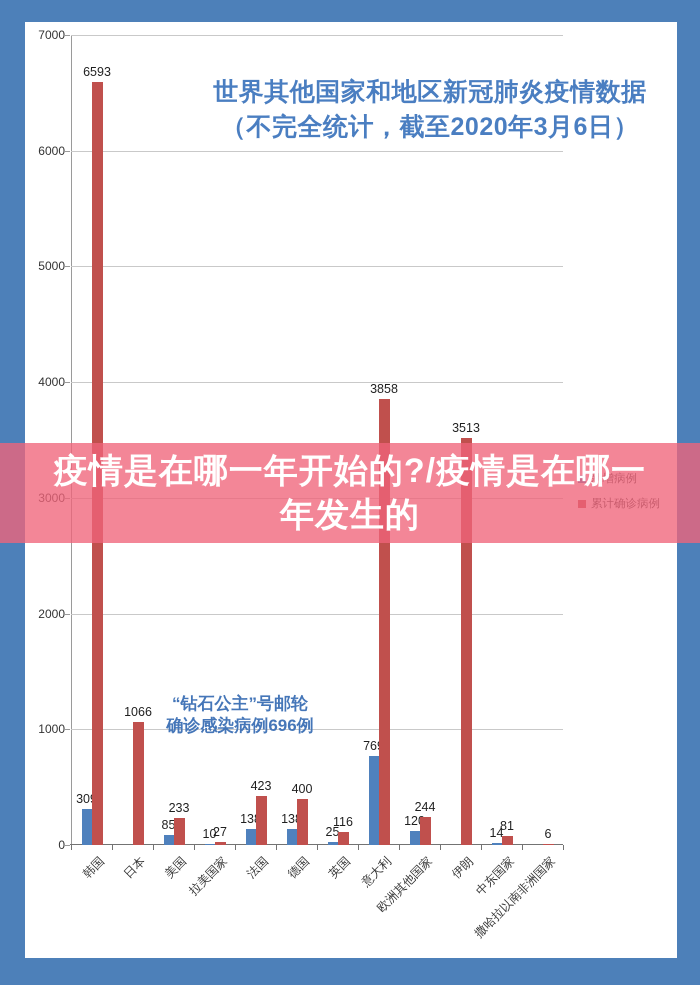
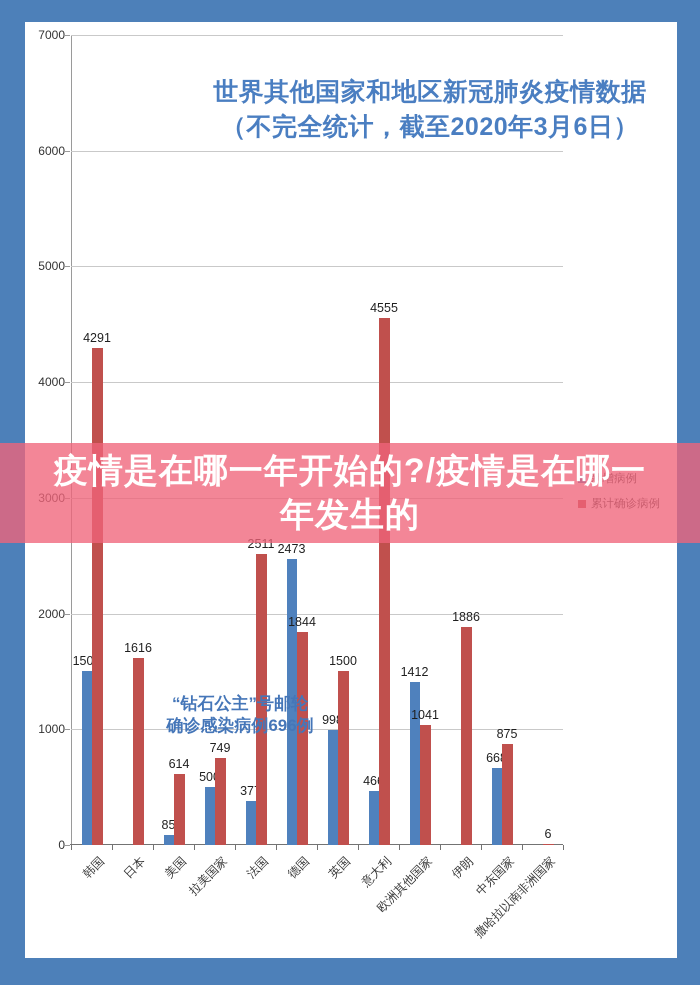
新增病例/韩国: 309 -> 1506
累计确诊病例/韩国: 6593 -> 4291
累计确诊病例/日本: 1066 -> 1616
累计确诊病例/美国: 233 -> 614
新增病例/拉美国家: 10 -> 500
累计确诊病例/拉美国家: 27 -> 749
新增病例/法国: 138 -> 377
累计确诊病例/法国: 423 -> 2511
新增病例/德国: 138 -> 2473
累计确诊病例/德国: 400 -> 1844
新增病例/英国: 25 -> 998
累计确诊病例/英国: 116 -> 1500
新增病例/意大利: 769 -> 466
累计确诊病例/意大利: 3858 -> 4555
新增病例/欧洲其他国家: 120 -> 1412
累计确诊病例/欧洲其他国家: 244 -> 1041
累计确诊病例/伊朗: 3513 -> 1886
新增病例/中东国家: 14 -> 668
累计确诊病例/中东国家: 81 -> 875
